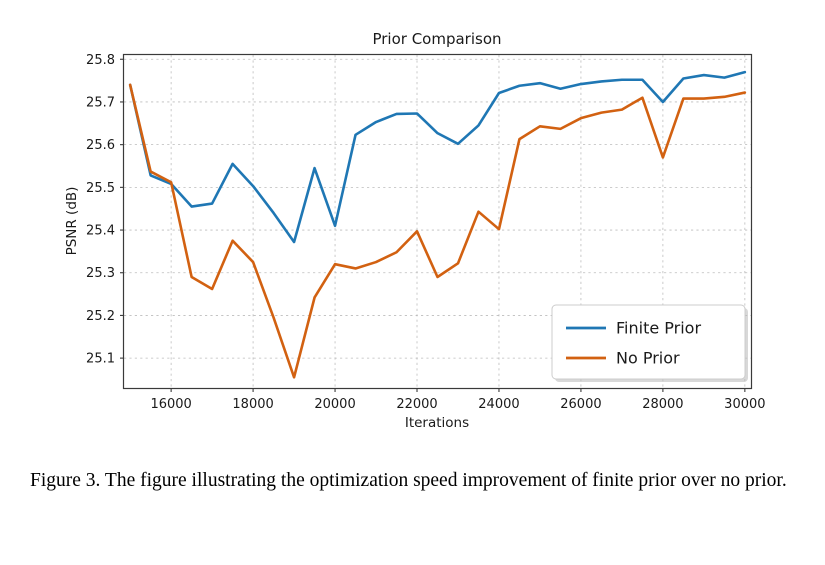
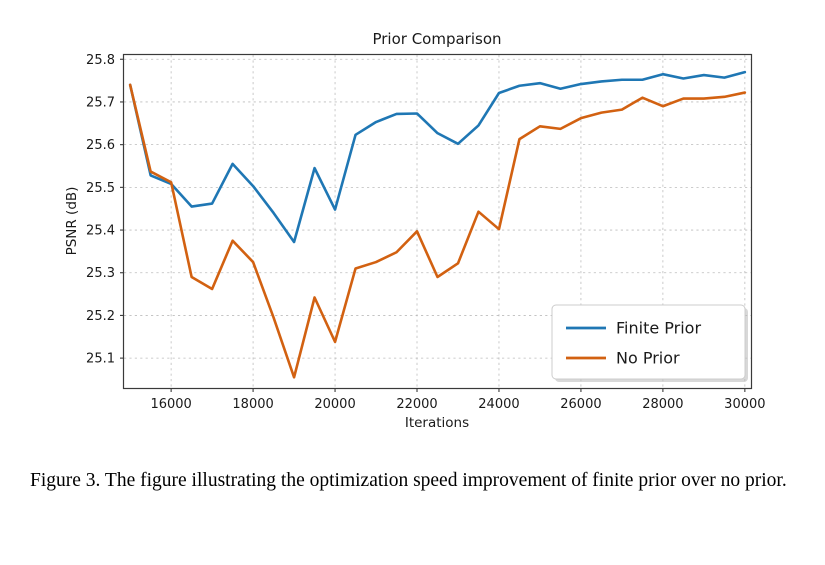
Finite Prior/20000: 25.41 -> 25.45
No Prior/20000: 25.32 -> 25.14
Finite Prior/28000: 25.70 -> 25.77
No Prior/28000: 25.57 -> 25.69
